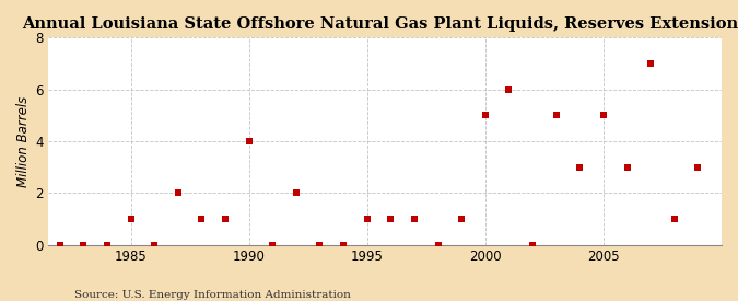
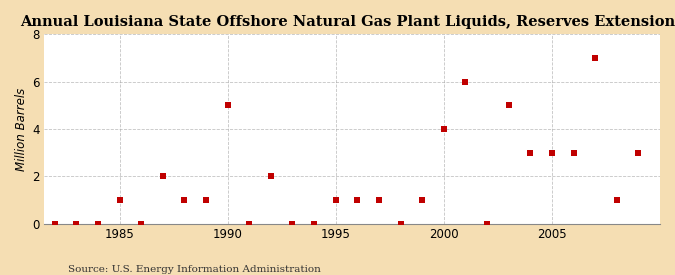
1990: 4 -> 5
2000: 5 -> 4
2005: 5 -> 3
